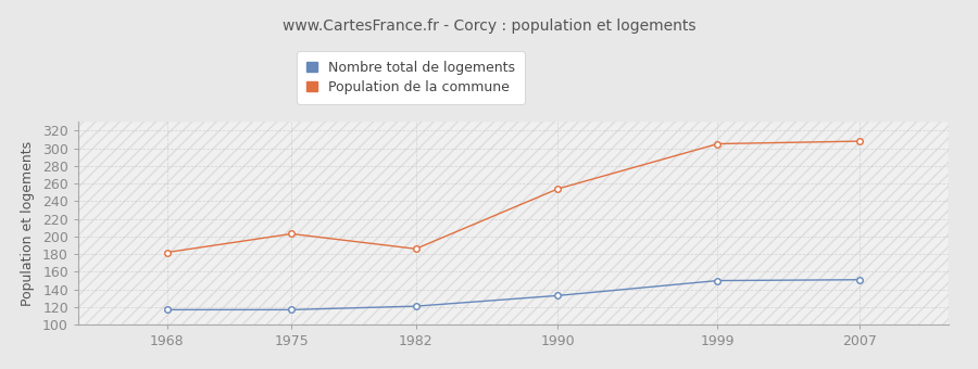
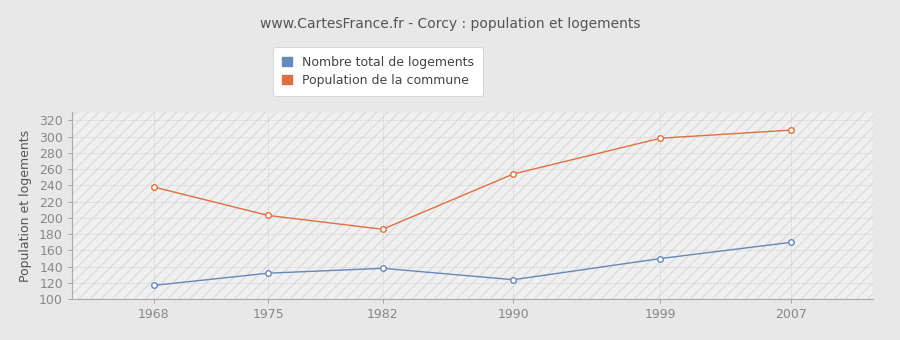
Population de la commune/1968: 182 -> 238
Nombre total de logements/1975: 117 -> 132
Nombre total de logements/1982: 121 -> 138
Nombre total de logements/1990: 133 -> 124
Population de la commune/1999: 305 -> 298
Nombre total de logements/2007: 151 -> 170
